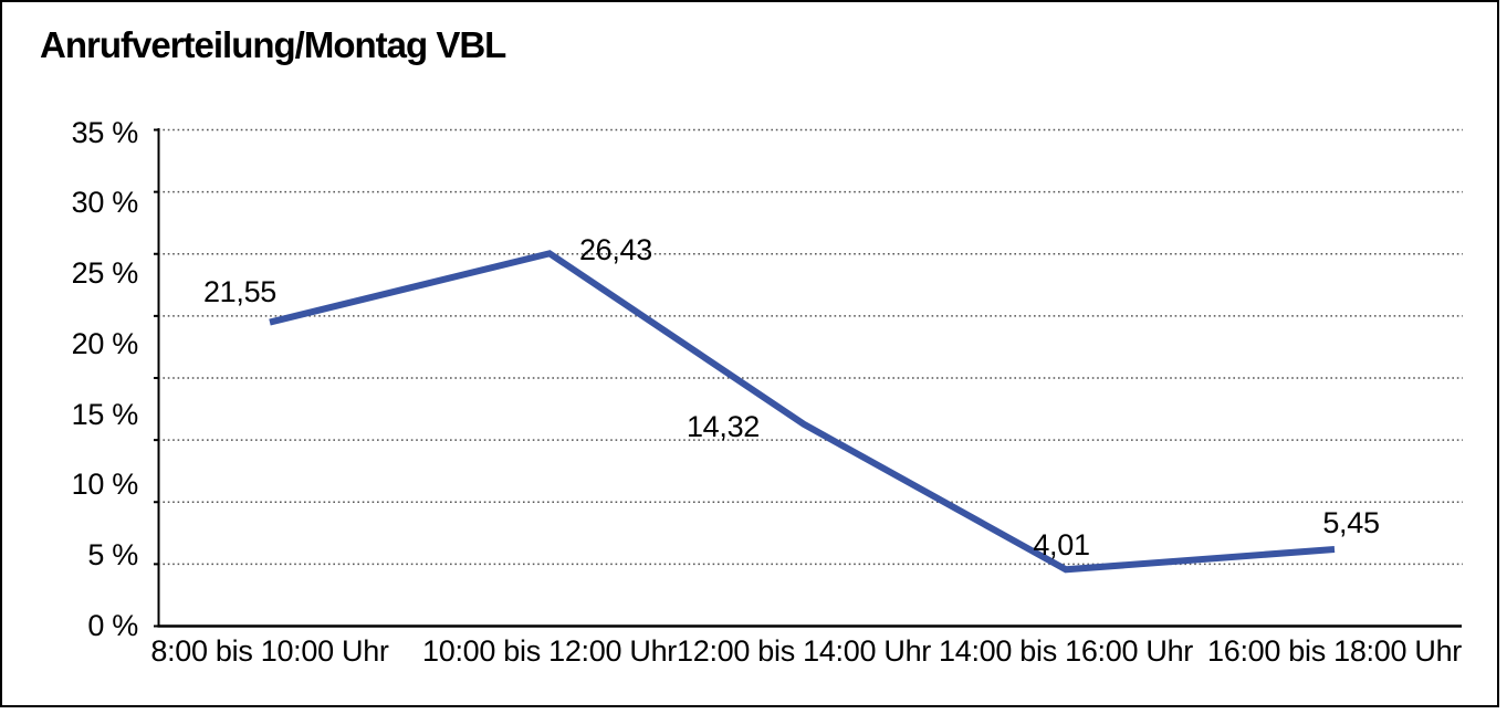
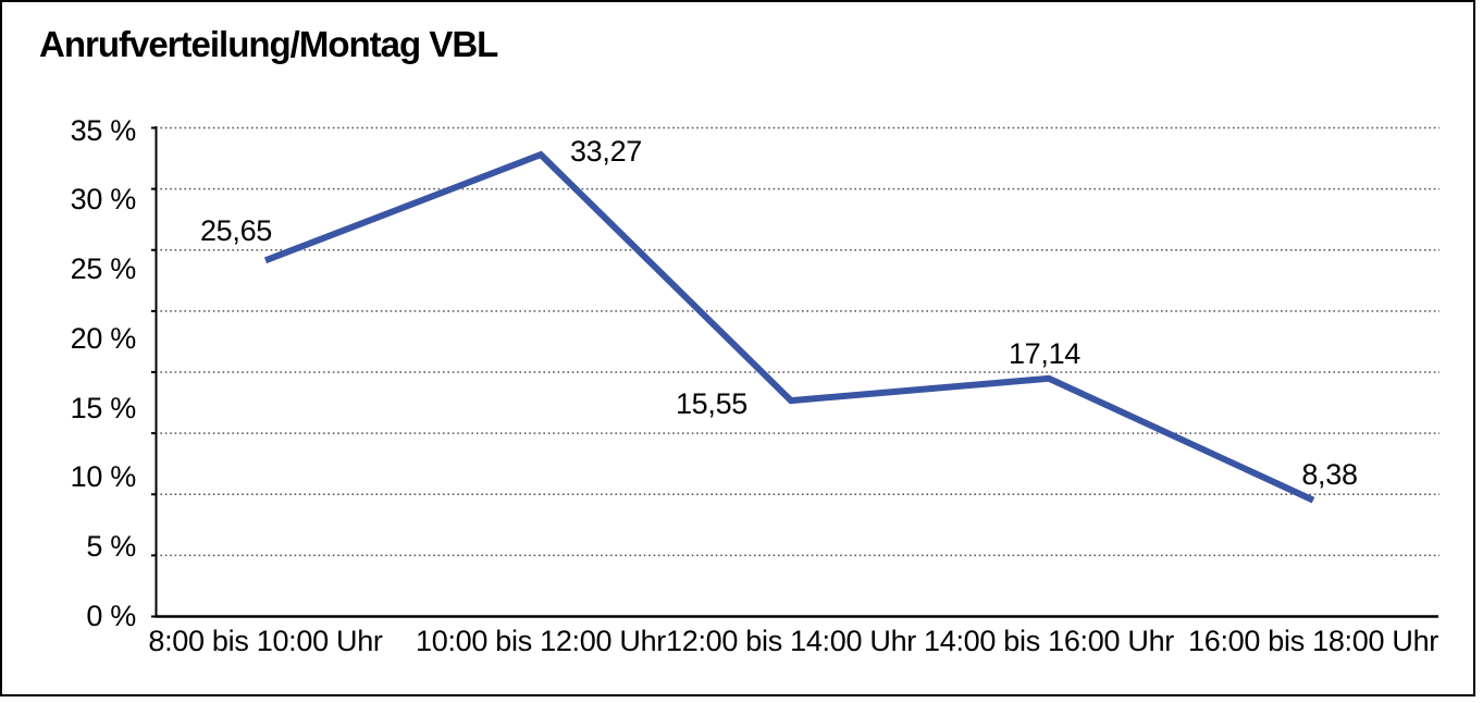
8:00 bis 10:00 Uhr: 21,55 -> 25,65
10:00 bis 12:00 Uhr: 26,43 -> 33,27
12:00 bis 14:00 Uhr: 14,32 -> 15,55
14:00 bis 16:00 Uhr: 4,01 -> 17,14
16:00 bis 18:00 Uhr: 5,45 -> 8,38
